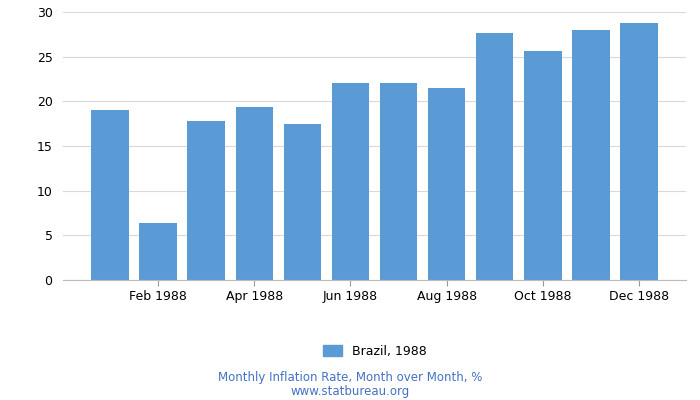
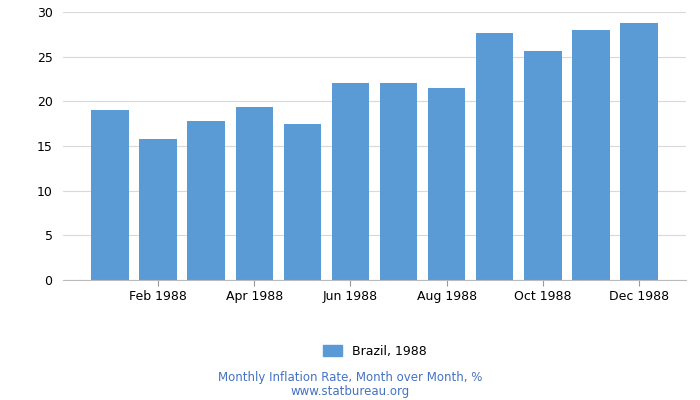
Feb 1988: 6.4 -> 15.8
